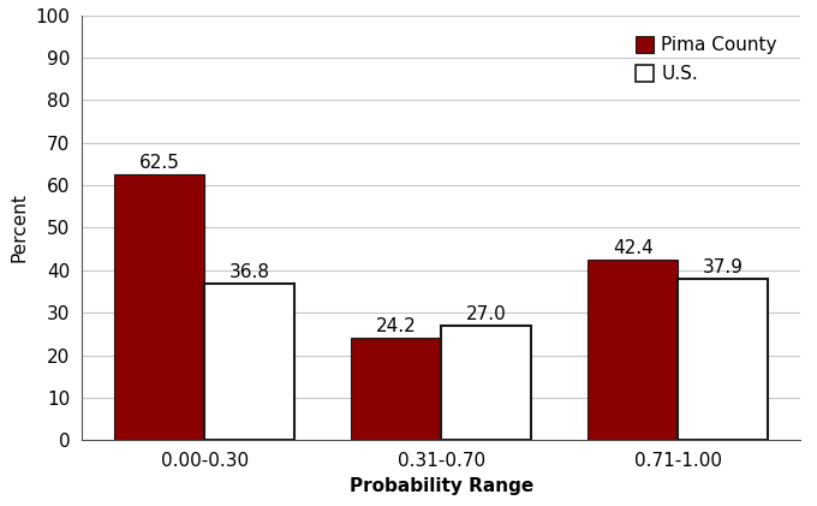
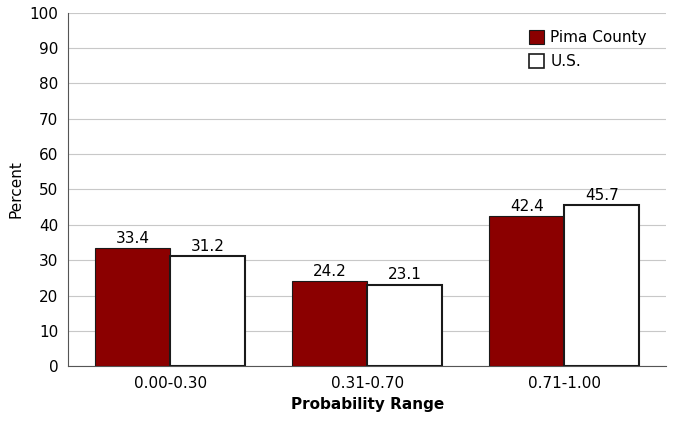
Pima County/0.00-0.30: 62.5 -> 33.4
U.S./0.00-0.30: 36.8 -> 31.2
U.S./0.31-0.70: 27.0 -> 23.1
U.S./0.71-1.00: 37.9 -> 45.7
